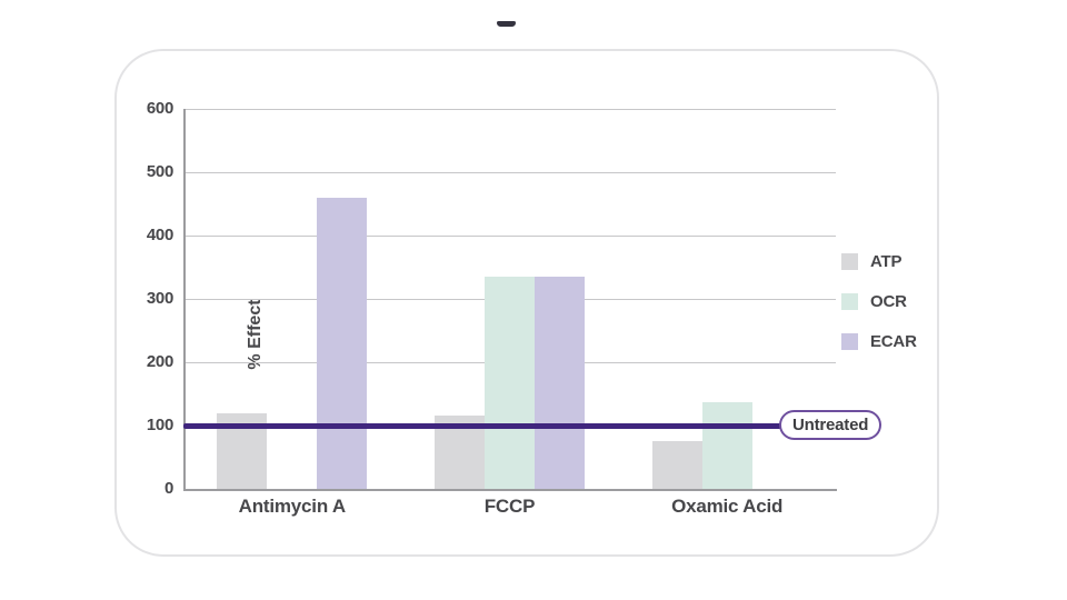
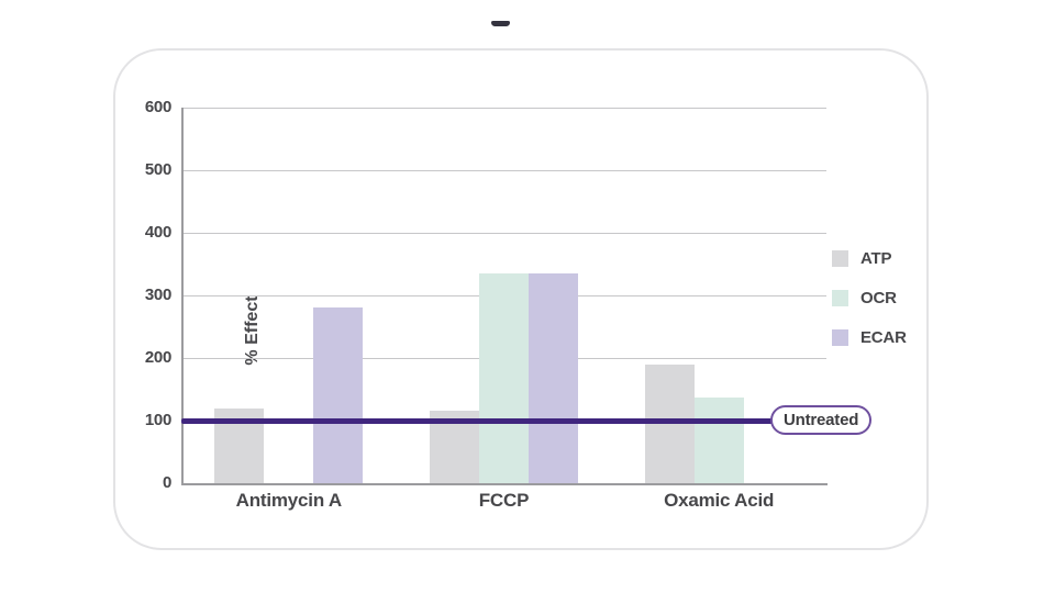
ECAR/Antimycin A: 460 -> 280
ATP/Oxamic Acid: 80 -> 190
